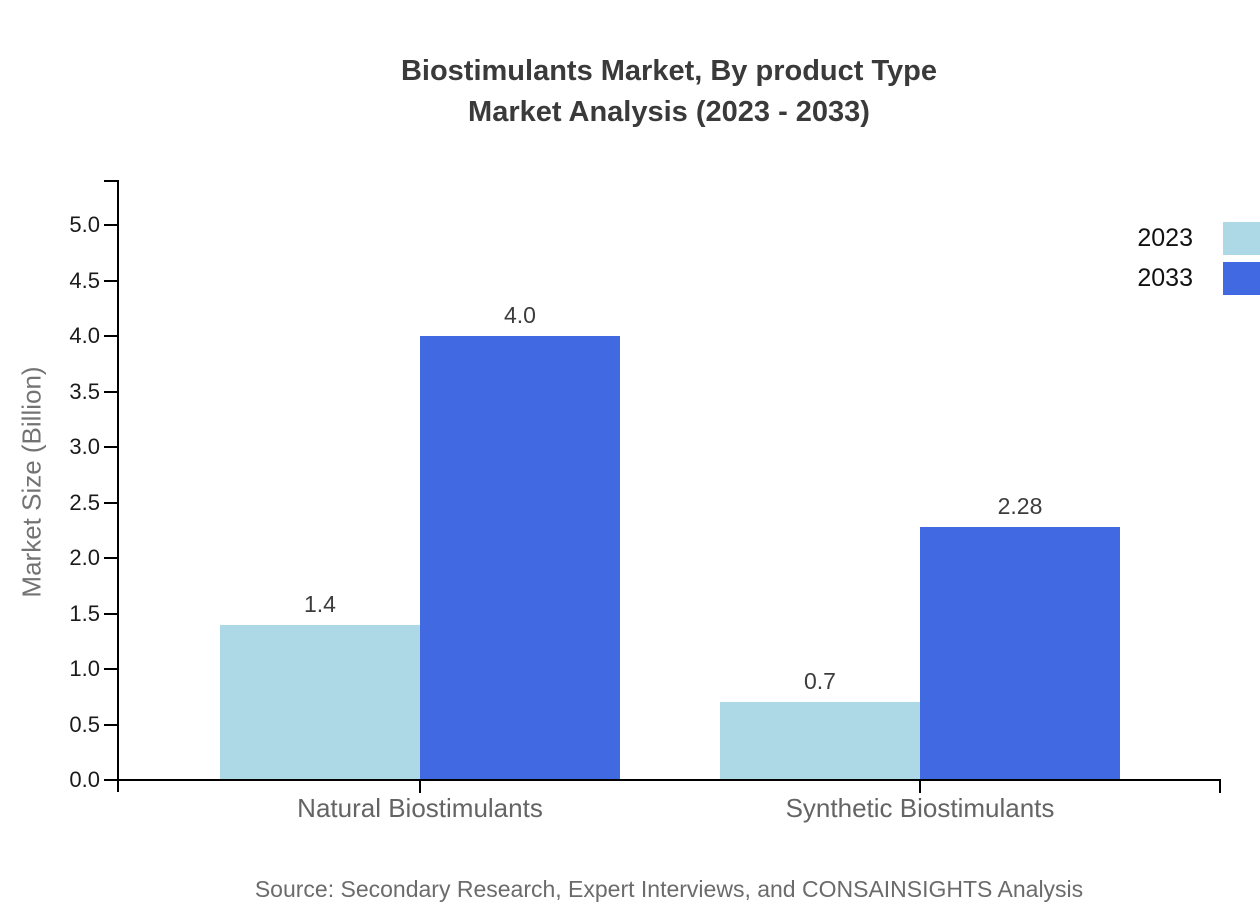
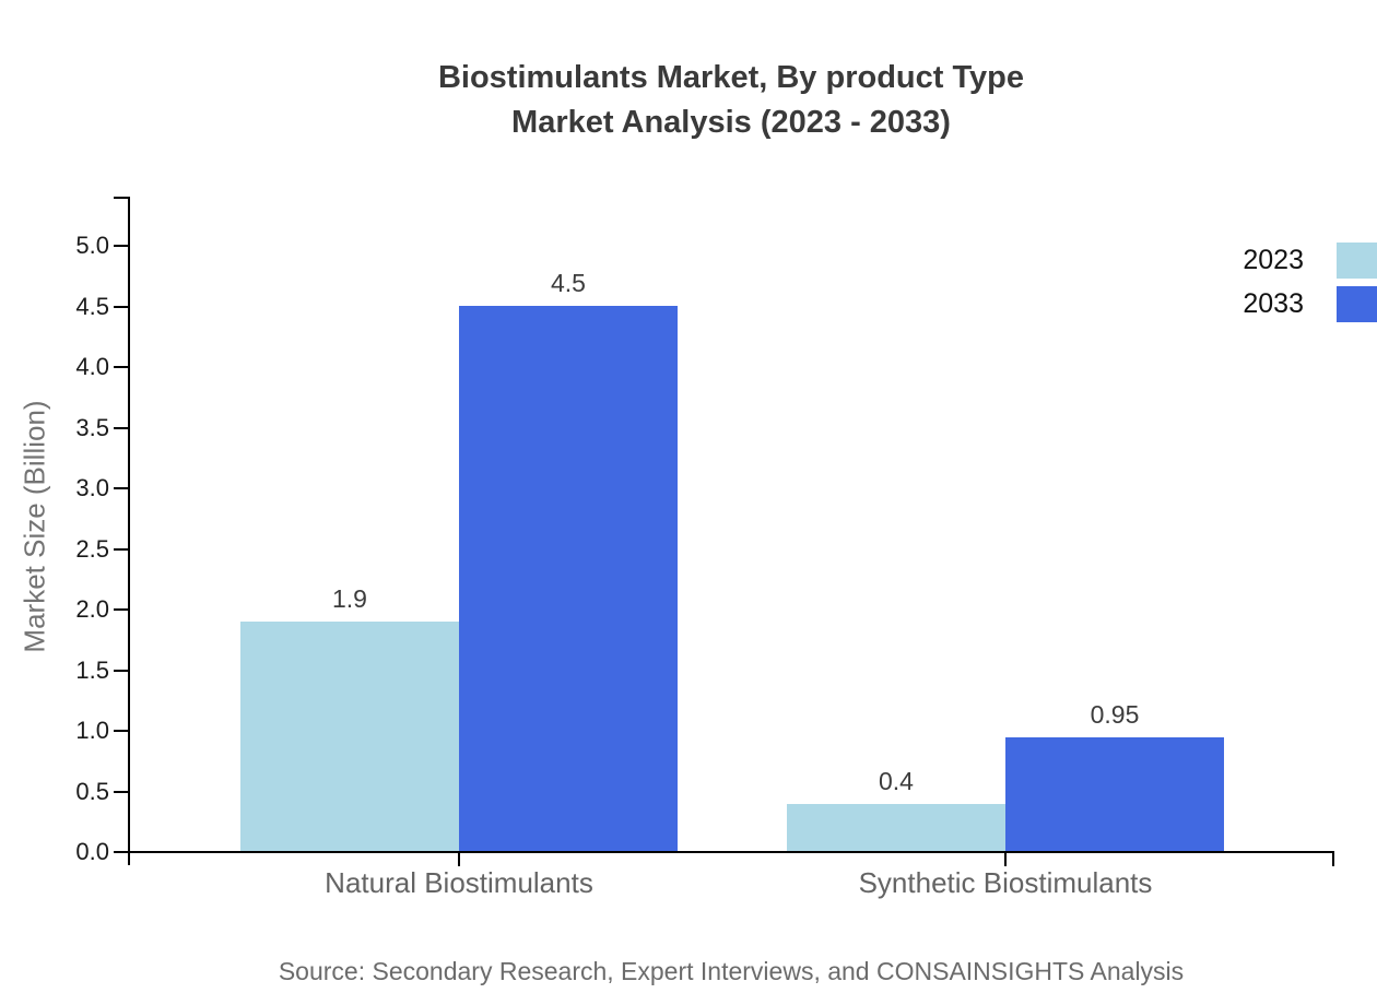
2023/Natural Biostimulants: 1.4 -> 1.9
2033/Natural Biostimulants: 4.0 -> 4.5
2023/Synthetic Biostimulants: 0.7 -> 0.4
2033/Synthetic Biostimulants: 2.28 -> 0.95
